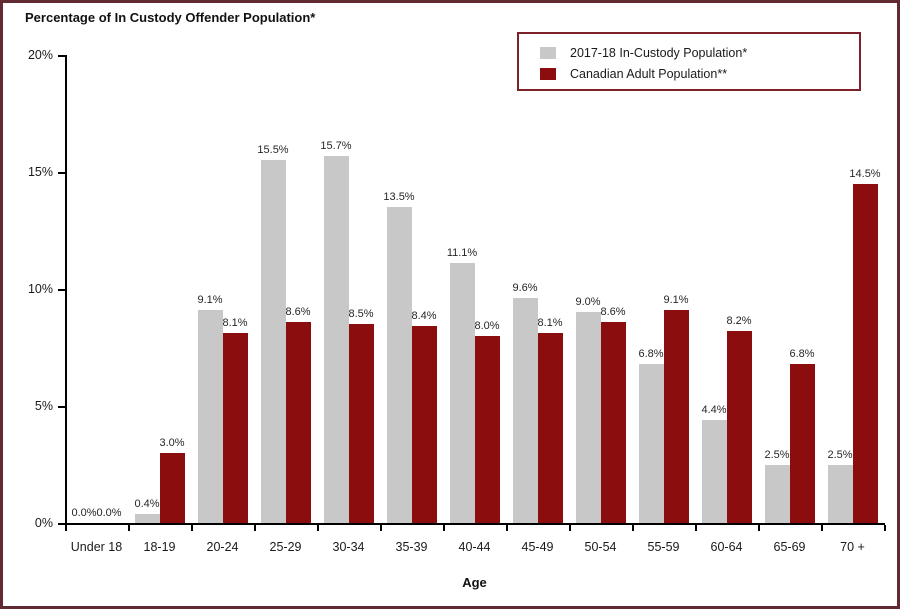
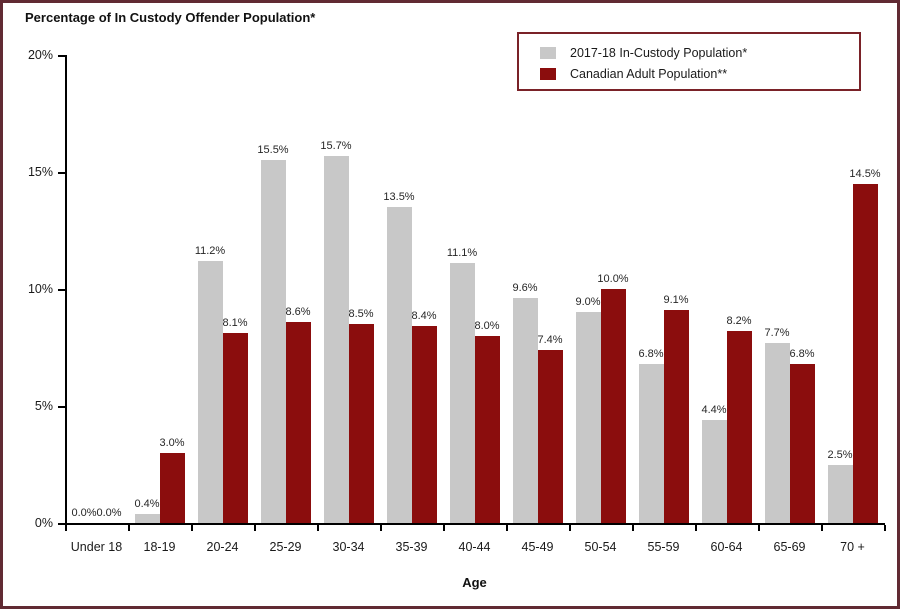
2017-18 In-Custody Population*/20-24: 9.1% -> 11.2%
Canadian Adult Population**/45-49: 8.1% -> 7.4%
Canadian Adult Population**/50-54: 8.6% -> 10.0%
2017-18 In-Custody Population*/65-69: 2.5% -> 7.7%
